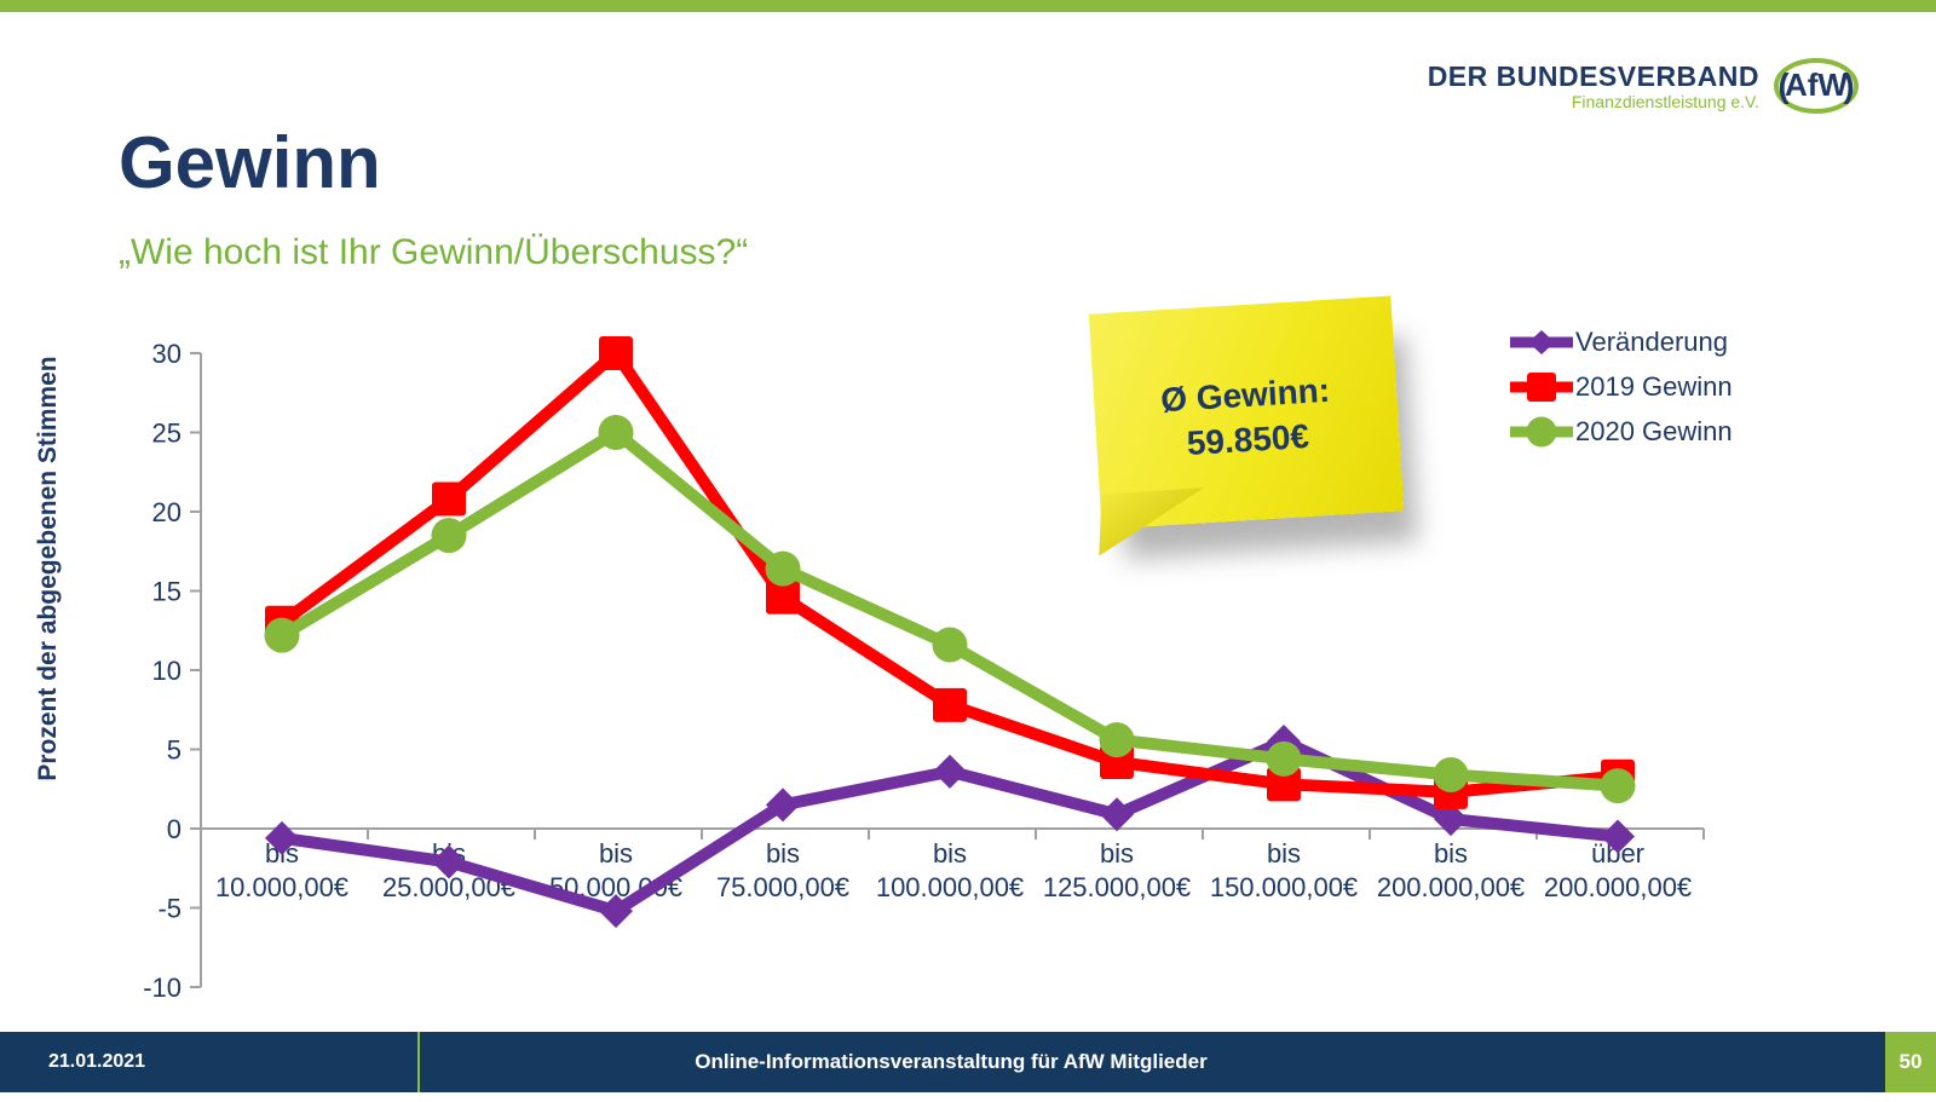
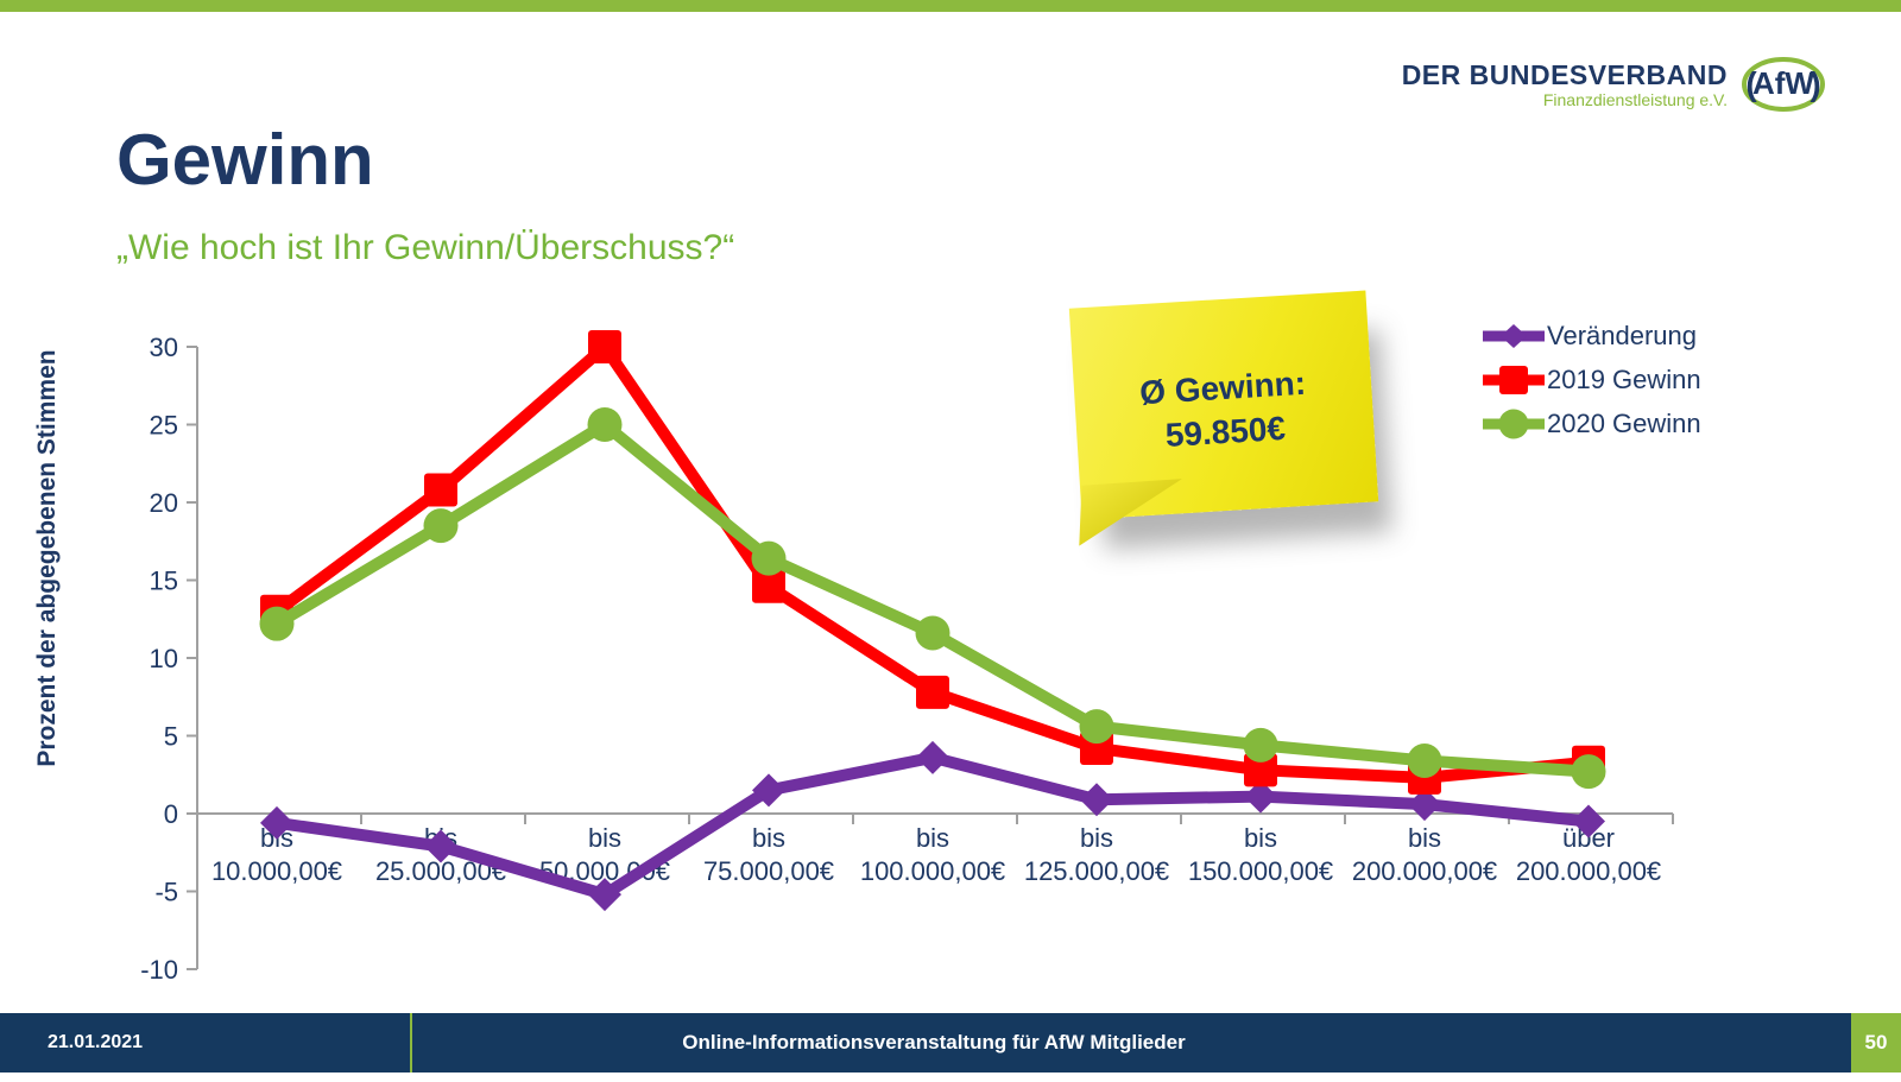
Veränderung/bis 150.000,00€: 5.5 -> 1.1
